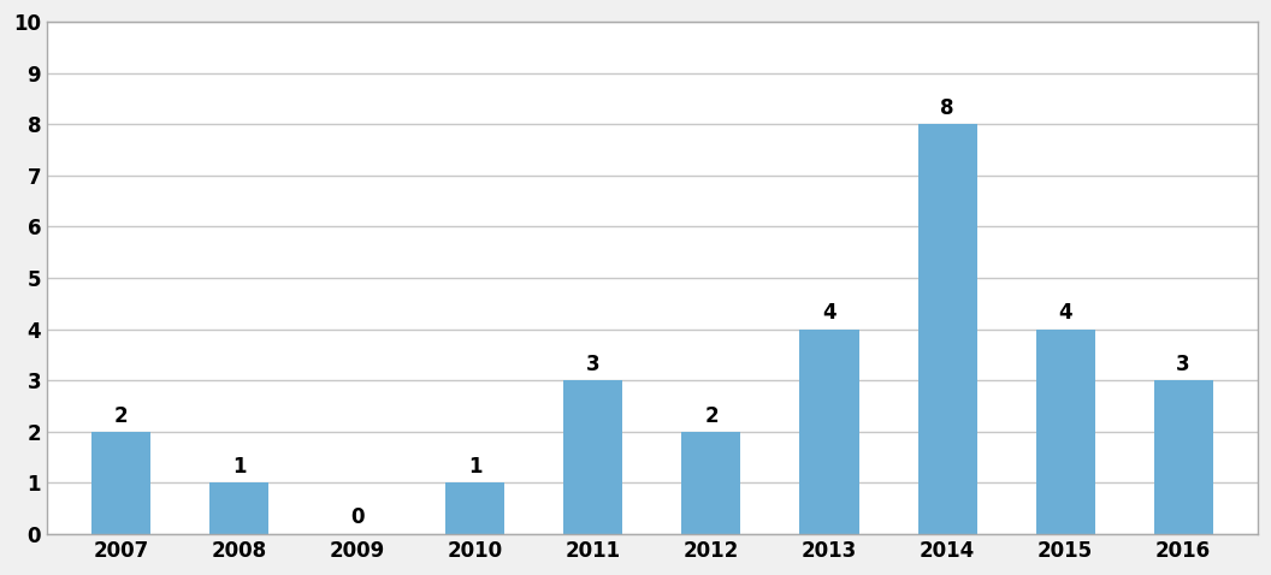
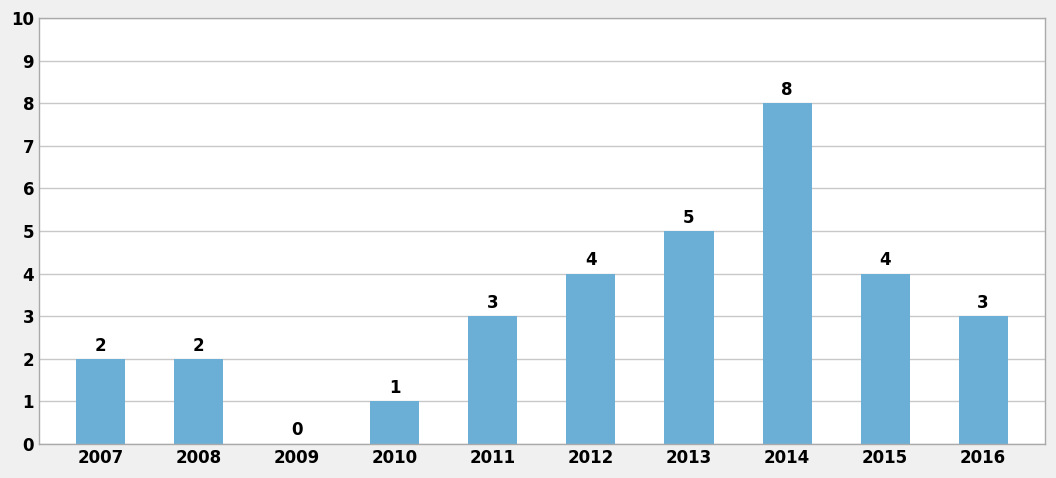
2008: 1 -> 2
2012: 2 -> 4
2013: 4 -> 5
